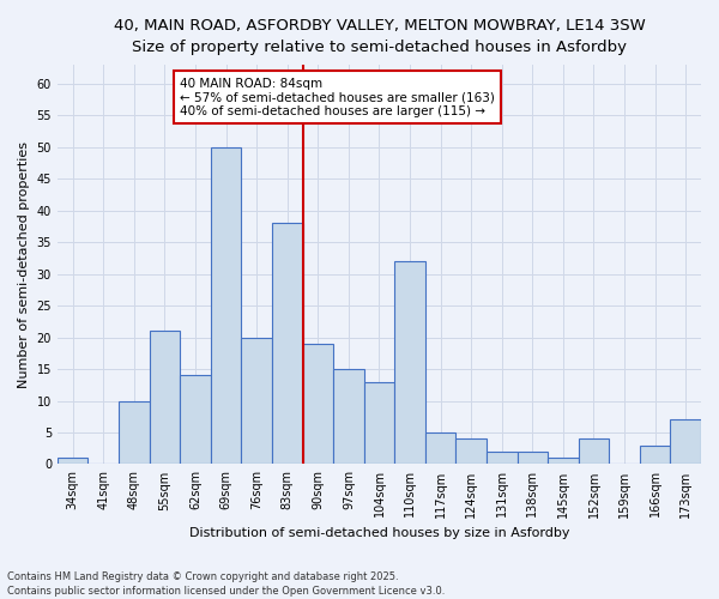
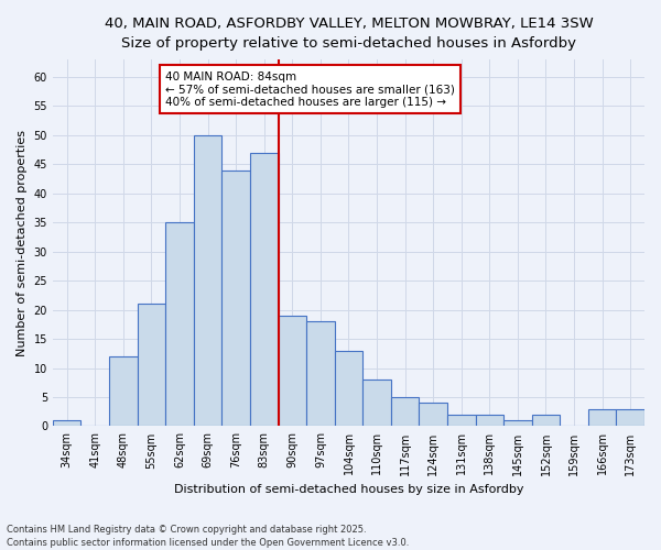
48sqm: 10 -> 12
62sqm: 14 -> 35
76sqm: 20 -> 44
83sqm: 38 -> 47
97sqm: 15 -> 18
110sqm: 32 -> 8
152sqm: 4 -> 2
173sqm: 7 -> 3
